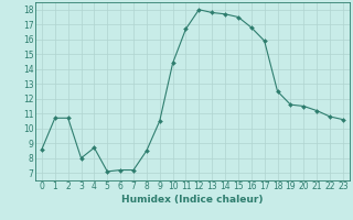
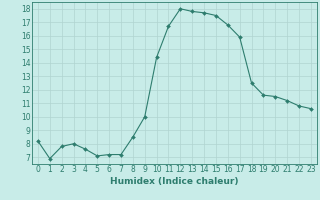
0: 8.6 -> 8.2
1: 10.7 -> 6.9
2: 10.7 -> 7.8
4: 8.7 -> 7.6
9: 10.5 -> 10.0
